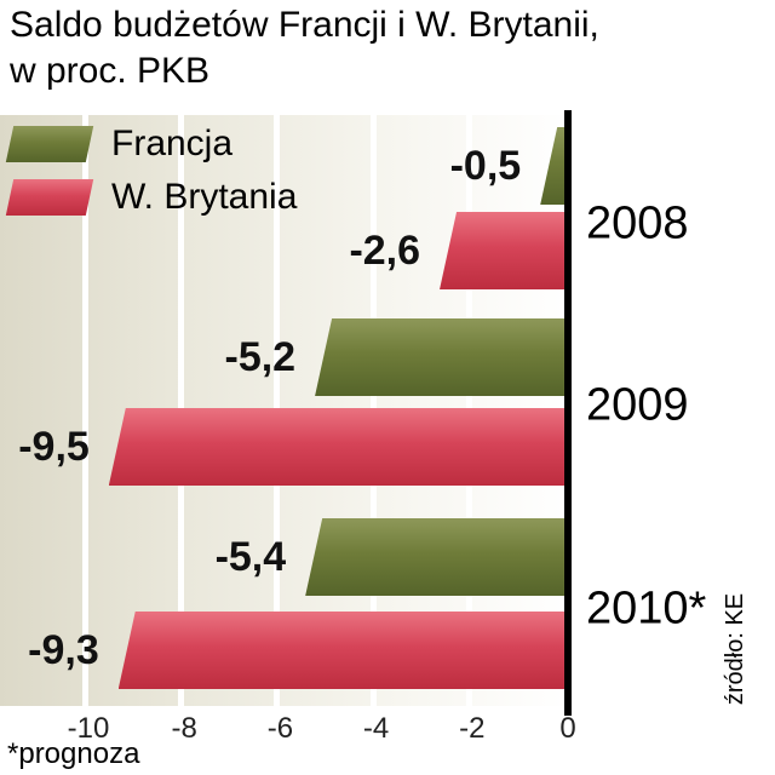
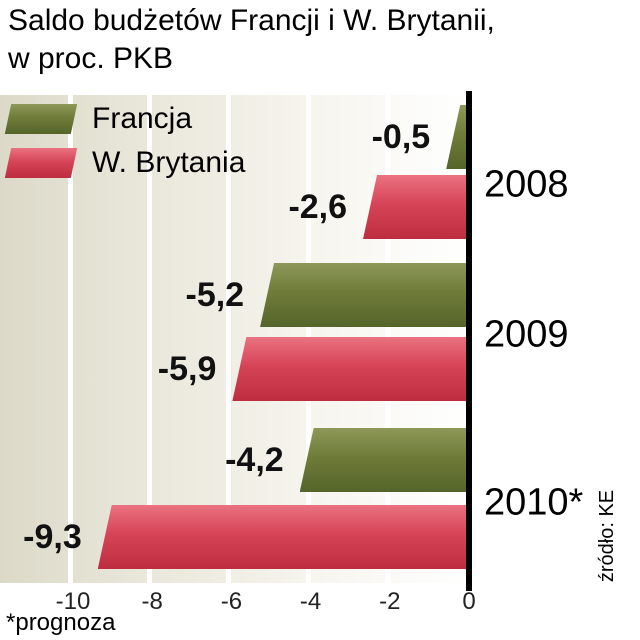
W. Brytania/2009: -9,5 -> -5,9
Francja/2010*: -5,4 -> -4,2
